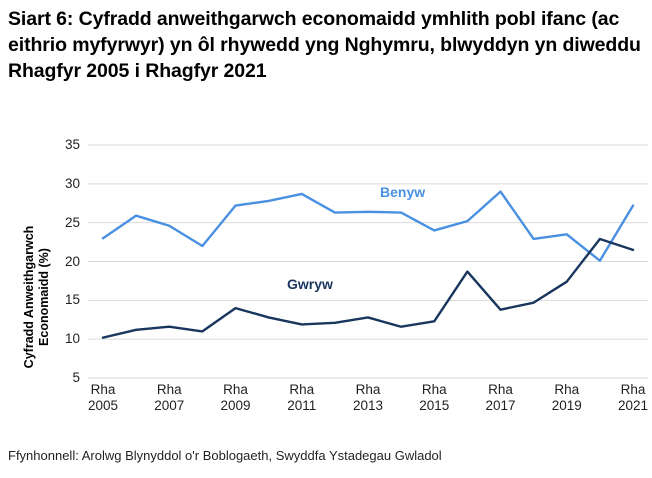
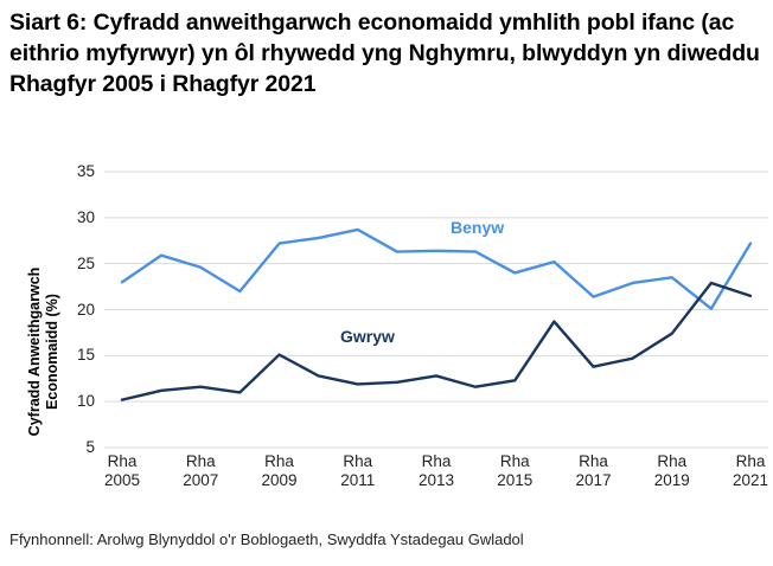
Gwryw/Rha 2009: 14 -> 15
Benyw/Rha 2017: 29 -> 21
